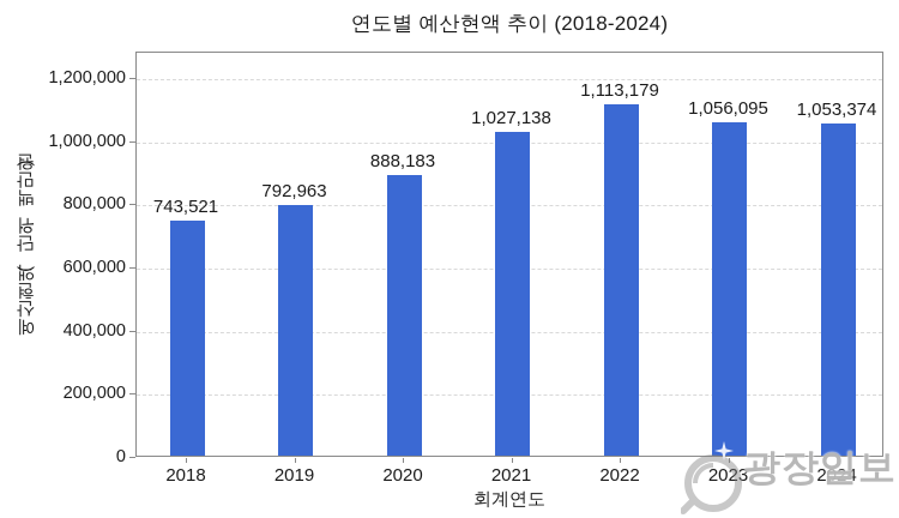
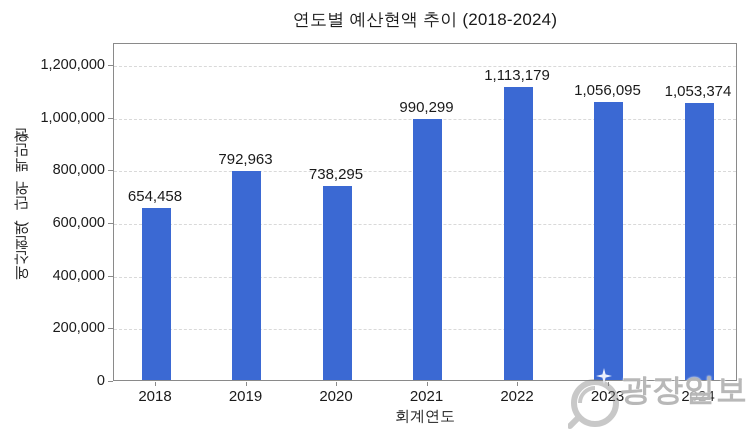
2018: 743,521 -> 654,458
2020: 888,183 -> 738,295
2021: 1,027,138 -> 990,299
